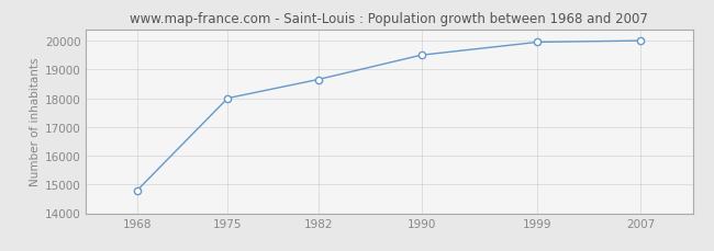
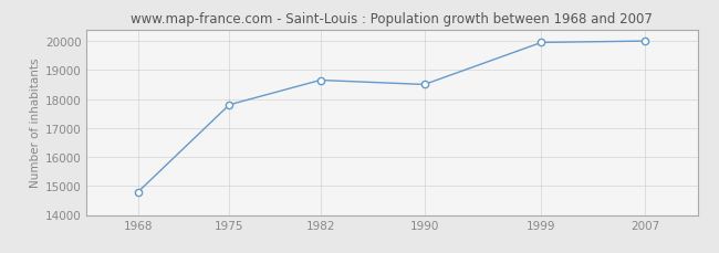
1975: 18000 -> 17800
1990: 19500 -> 18500
